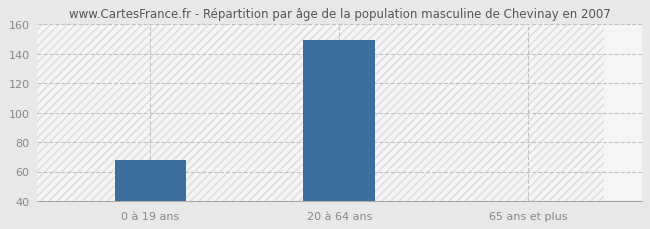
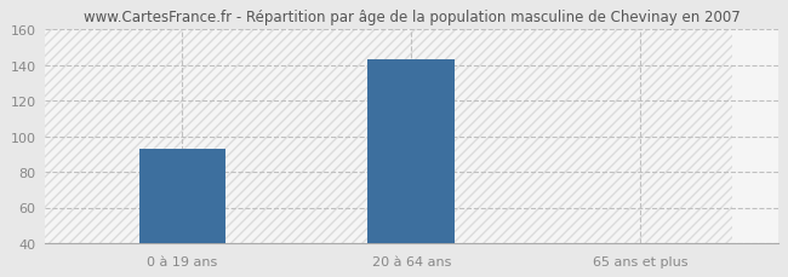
0 à 19 ans: 68 -> 93
20 à 64 ans: 149 -> 143
